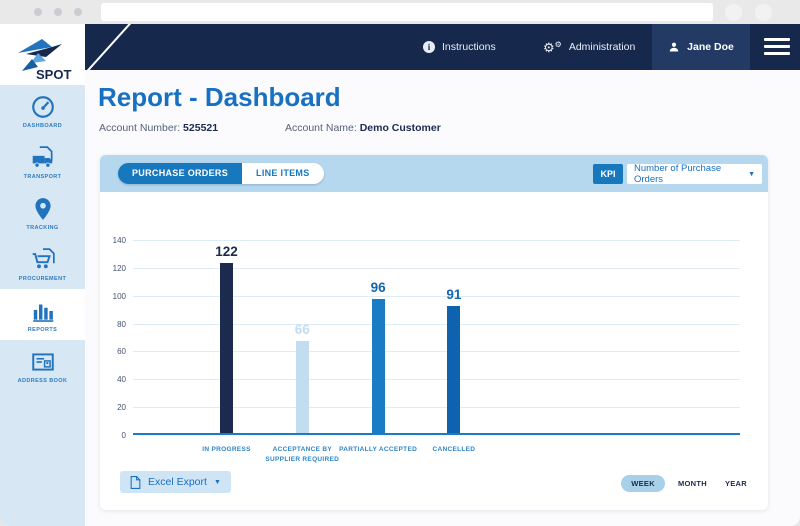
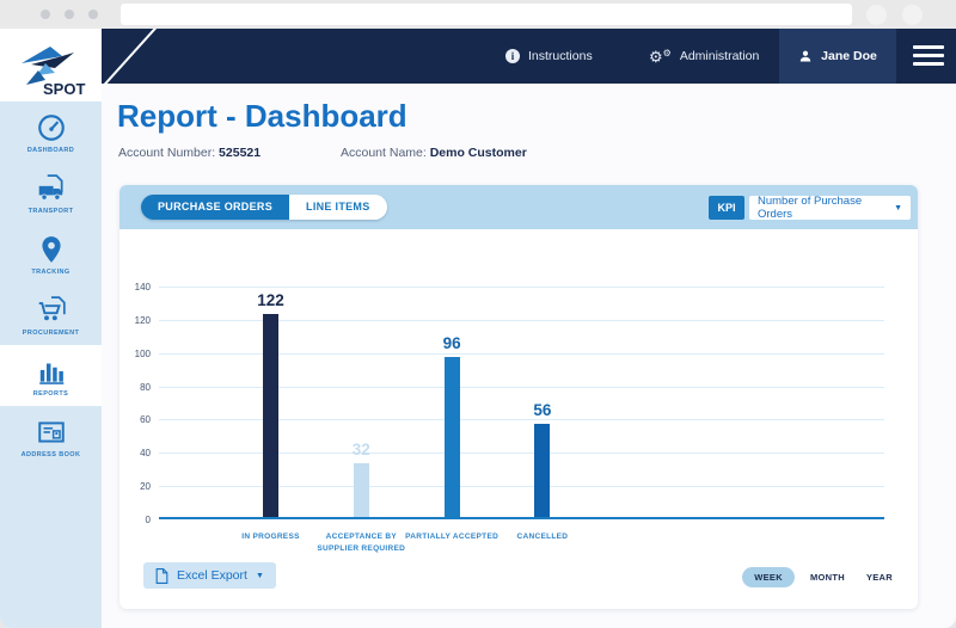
ACCEPTANCE BY SUPPLIER REQUIRED: 66 -> 32
CANCELLED: 91 -> 56
